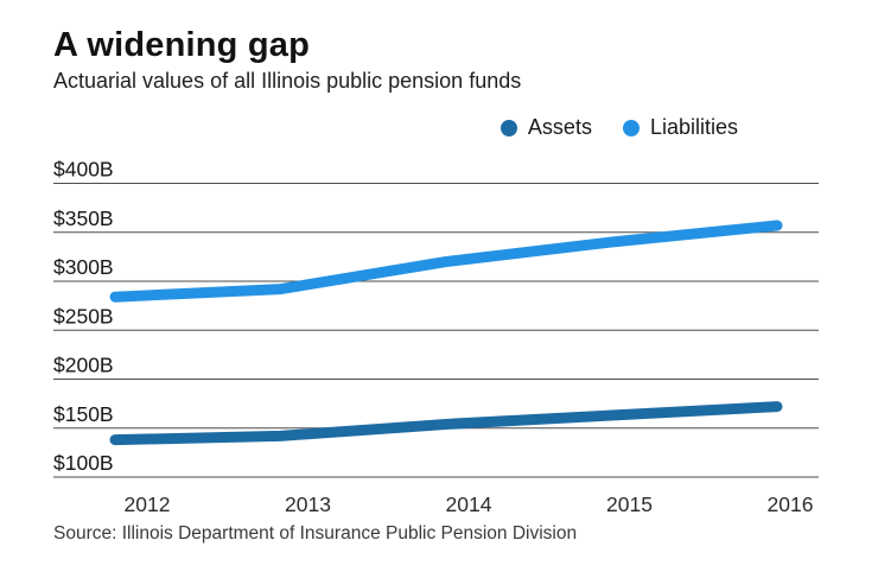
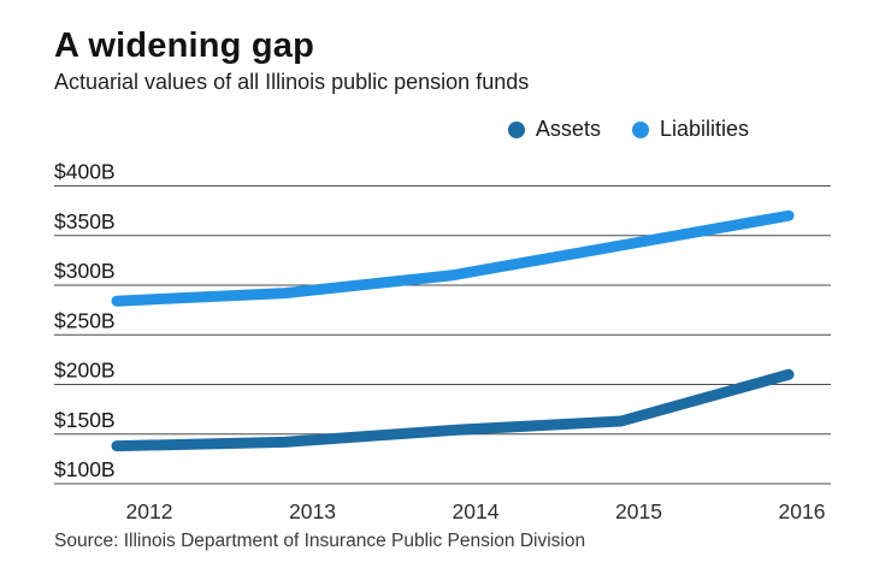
Liabilities/2014: $320B -> $310B
Assets/2016: $170B -> $210B
Liabilities/2016: $360B -> $370B
